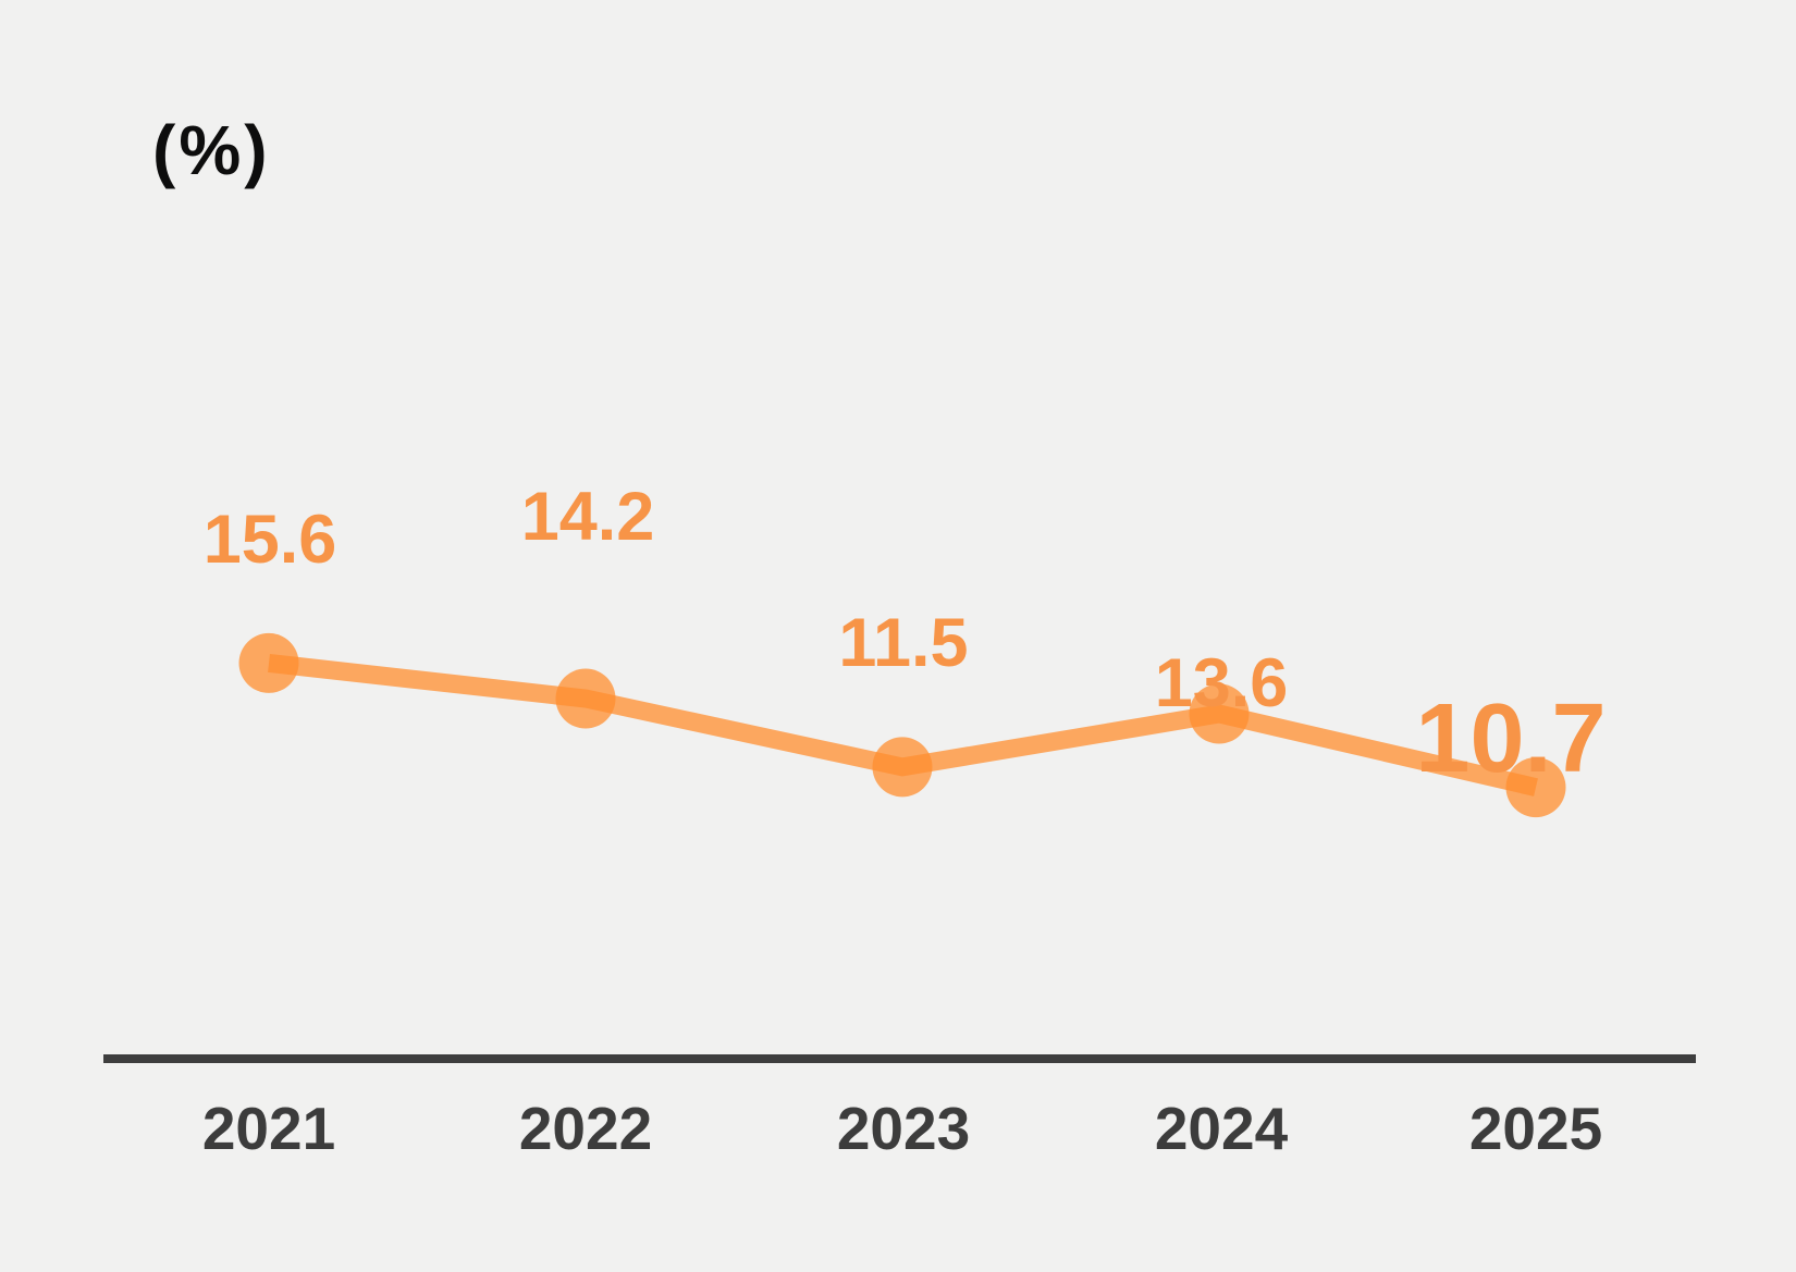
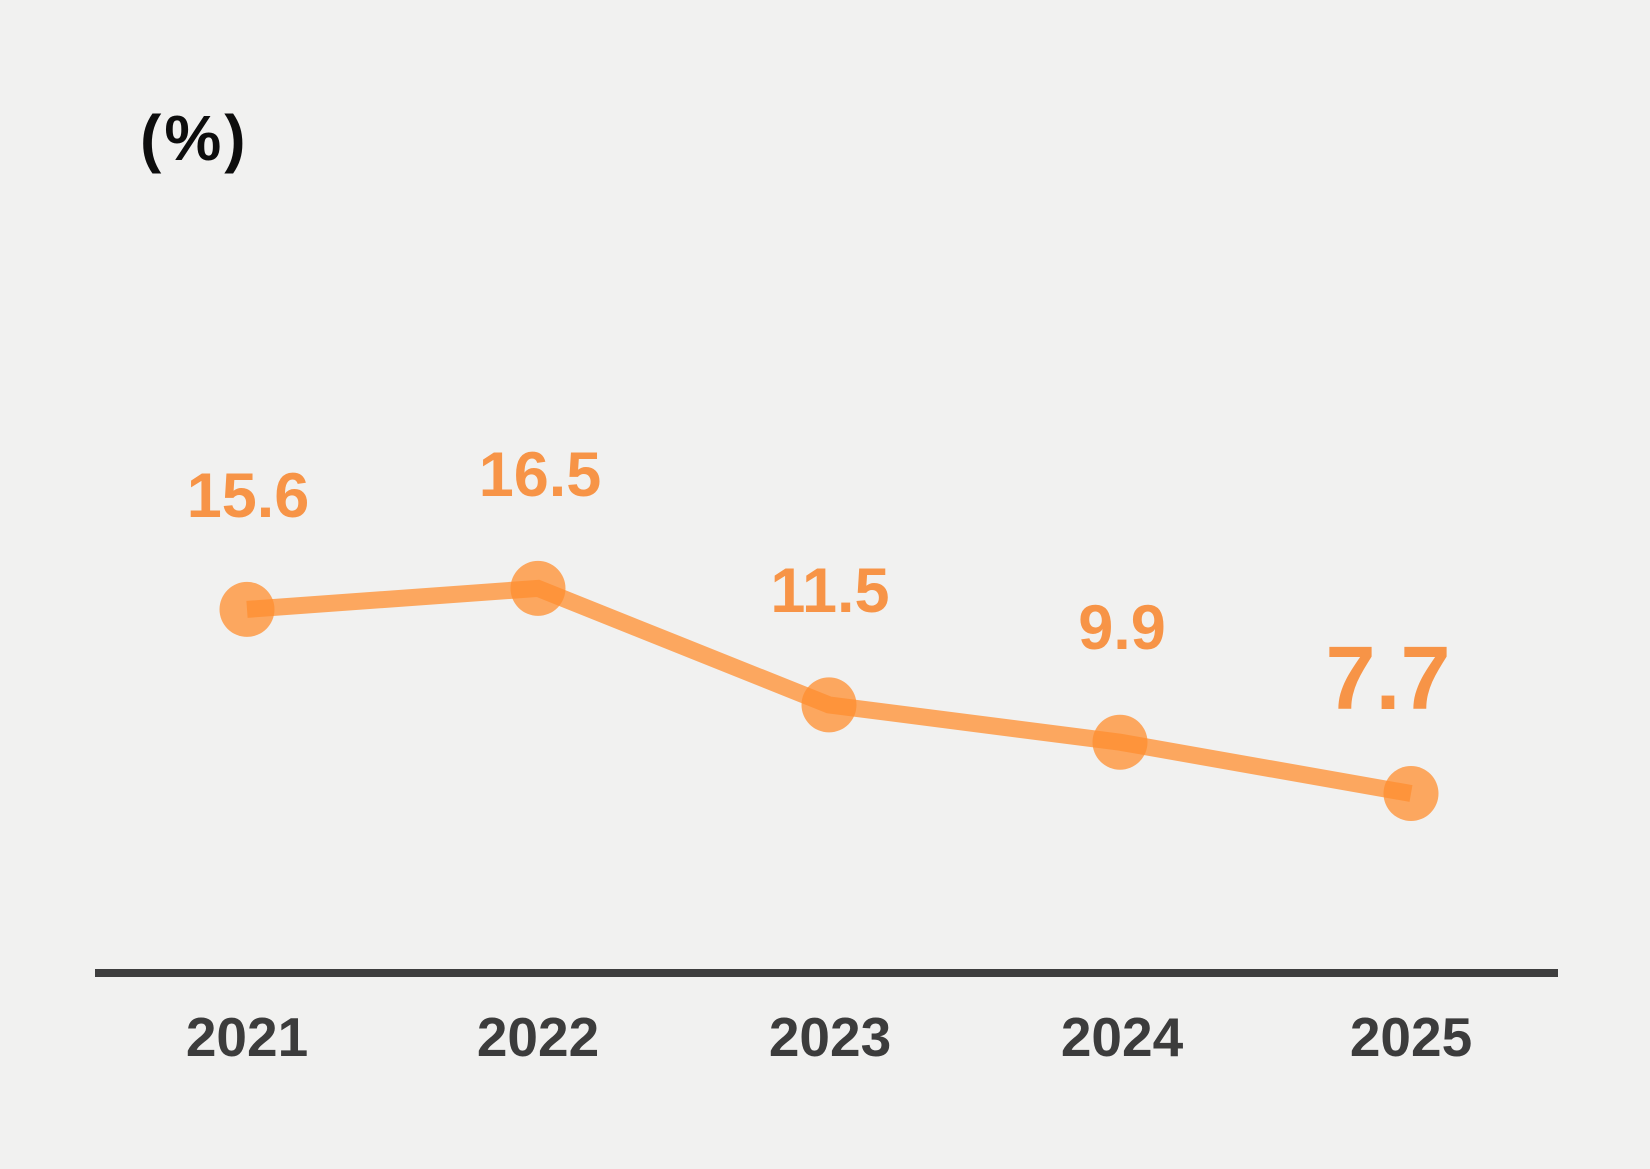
2022: 14.2 -> 16.5
2024: 13.6 -> 9.9
2025: 10.7 -> 7.7
